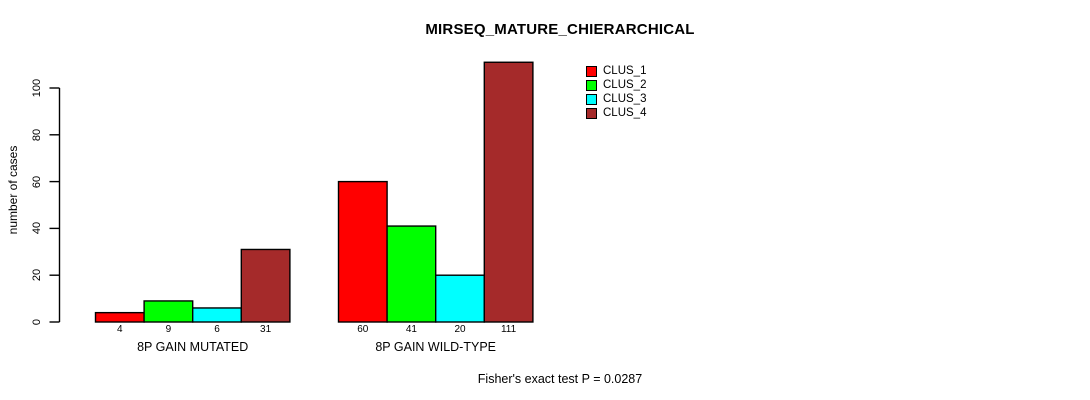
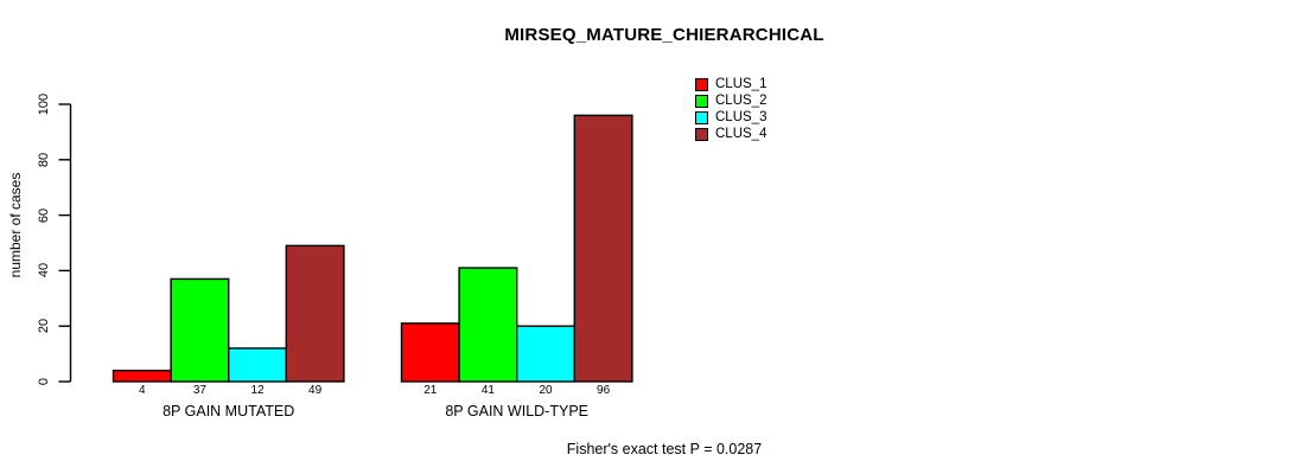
CLUS_2/8P GAIN MUTATED: 9 -> 37
CLUS_3/8P GAIN MUTATED: 6 -> 12
CLUS_4/8P GAIN MUTATED: 31 -> 49
CLUS_1/8P GAIN WILD-TYPE: 60 -> 21
CLUS_4/8P GAIN WILD-TYPE: 111 -> 96
